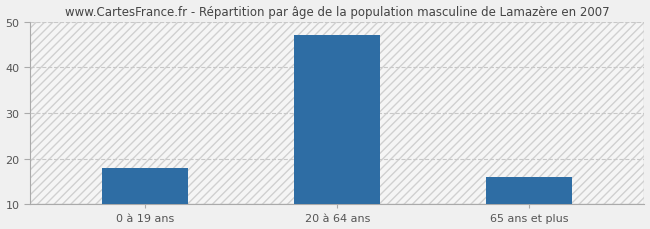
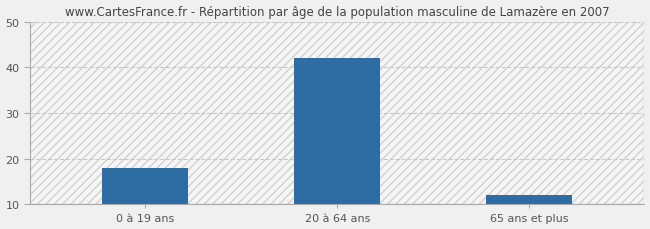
20 à 64 ans: 47 -> 42
65 ans et plus: 16 -> 12
